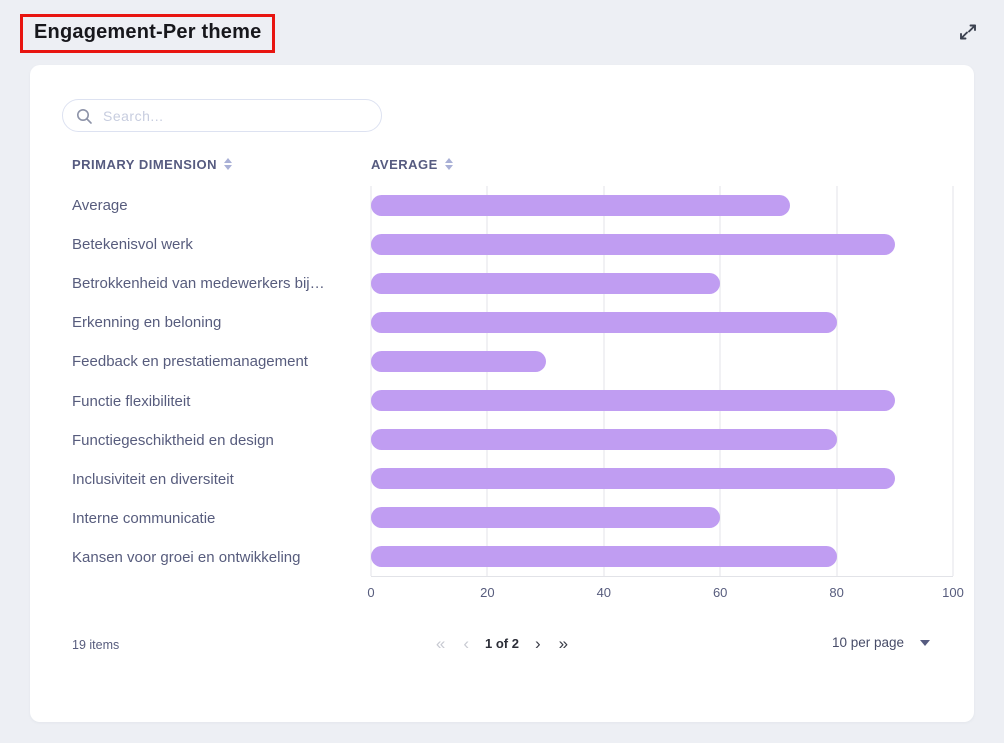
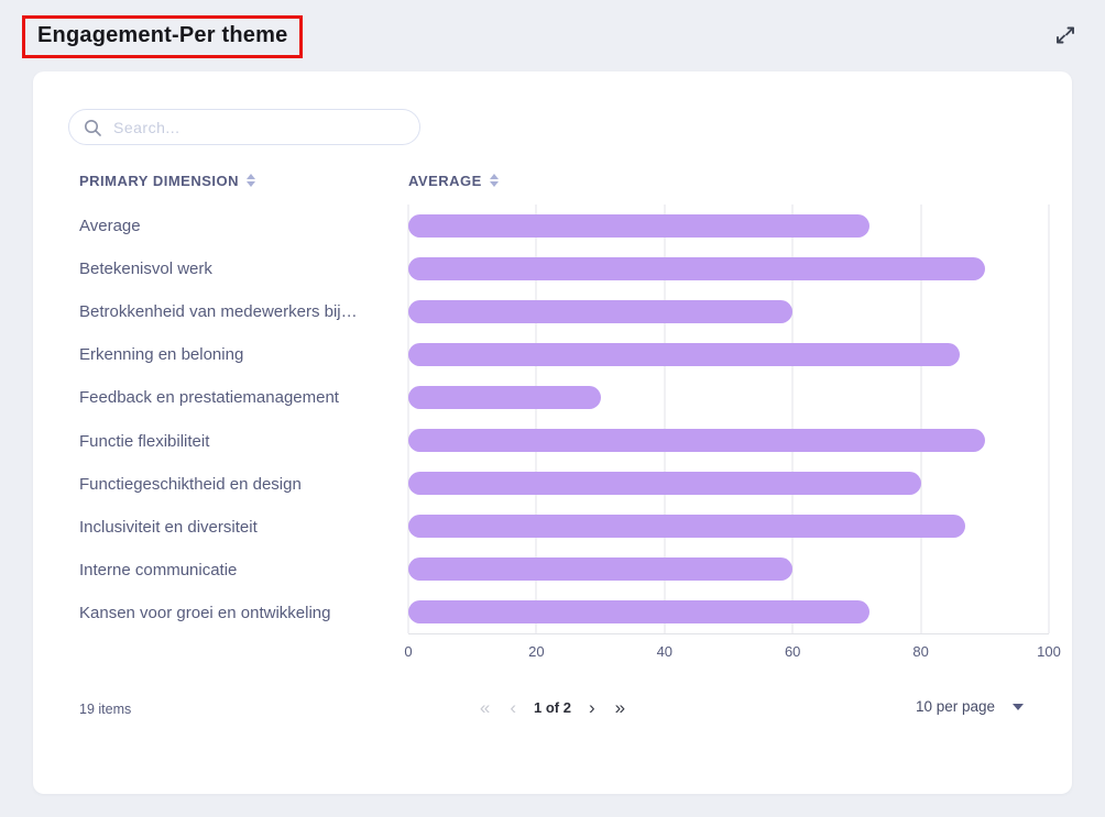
Erkenning en beloning: 80 -> 86
Inclusiviteit en diversiteit: 90 -> 87
Kansen voor groei en ontwikkeling: 80 -> 72
